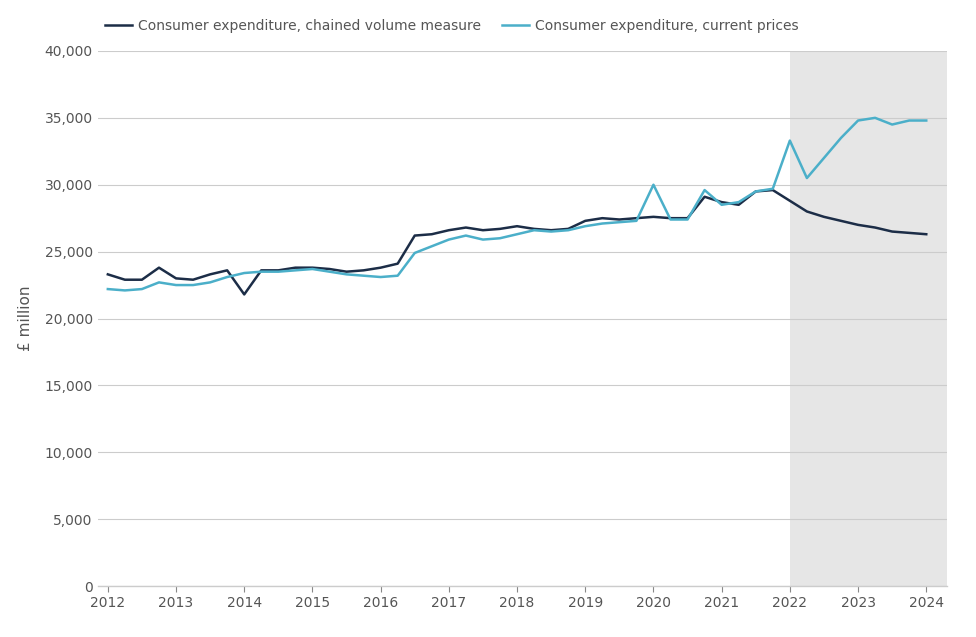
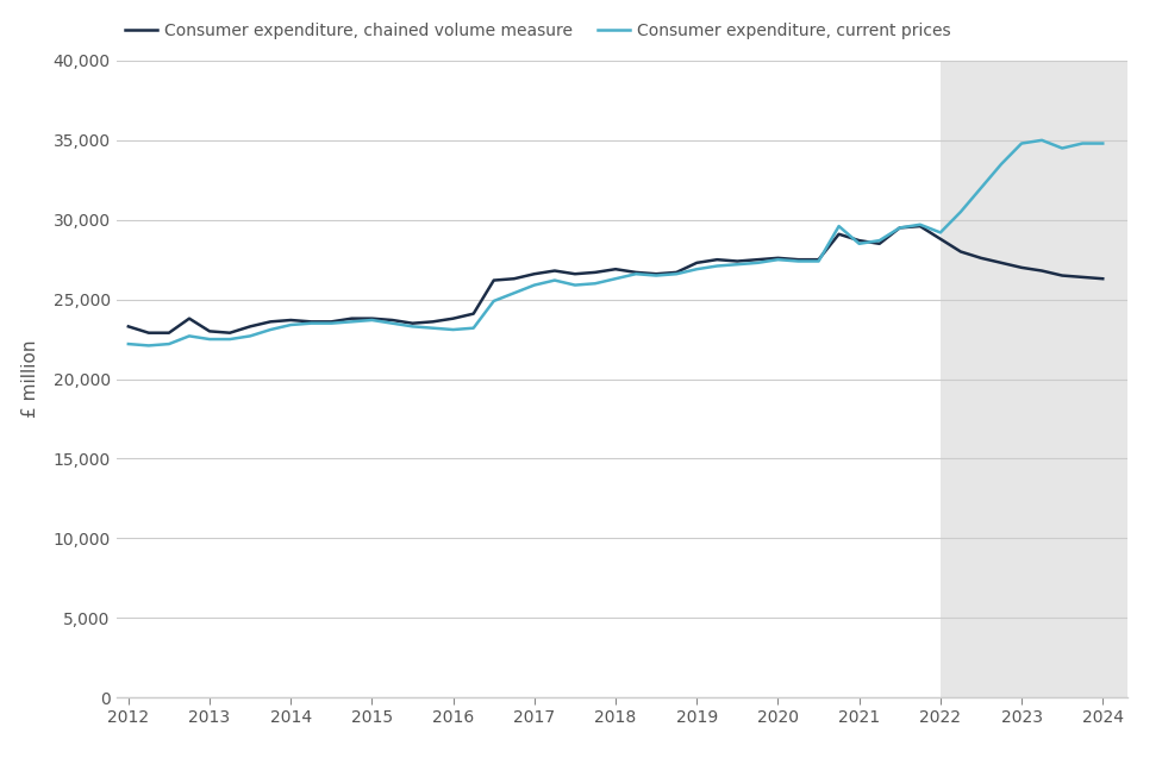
Consumer expenditure, chained volume measure/2014: 21,800 -> 23,700
Consumer expenditure, current prices/2020: 30,000 -> 27,500
Consumer expenditure, current prices/2022: 33,300 -> 29,200
